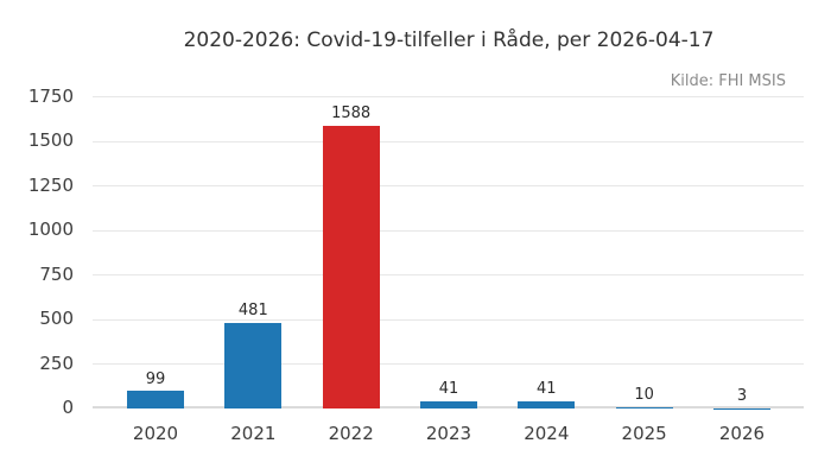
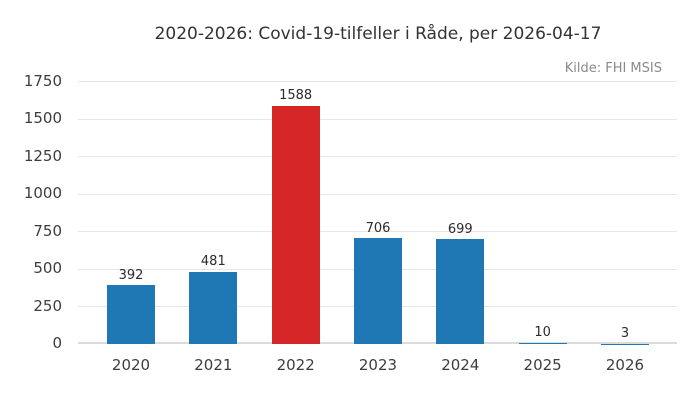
2020: 99 -> 392
2023: 41 -> 706
2024: 41 -> 699
